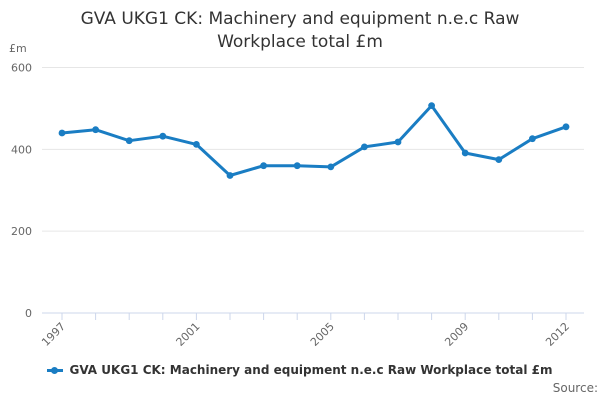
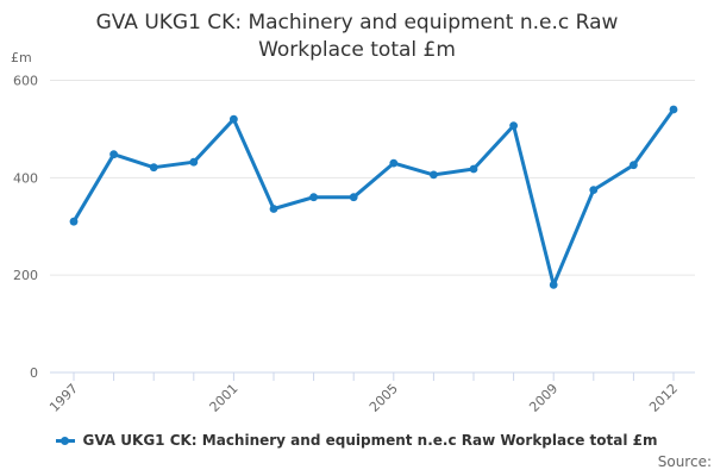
1997: 440 -> 310
2001: 410 -> 520
2005: 360 -> 430
2009: 390 -> 180
2012: 460 -> 540
